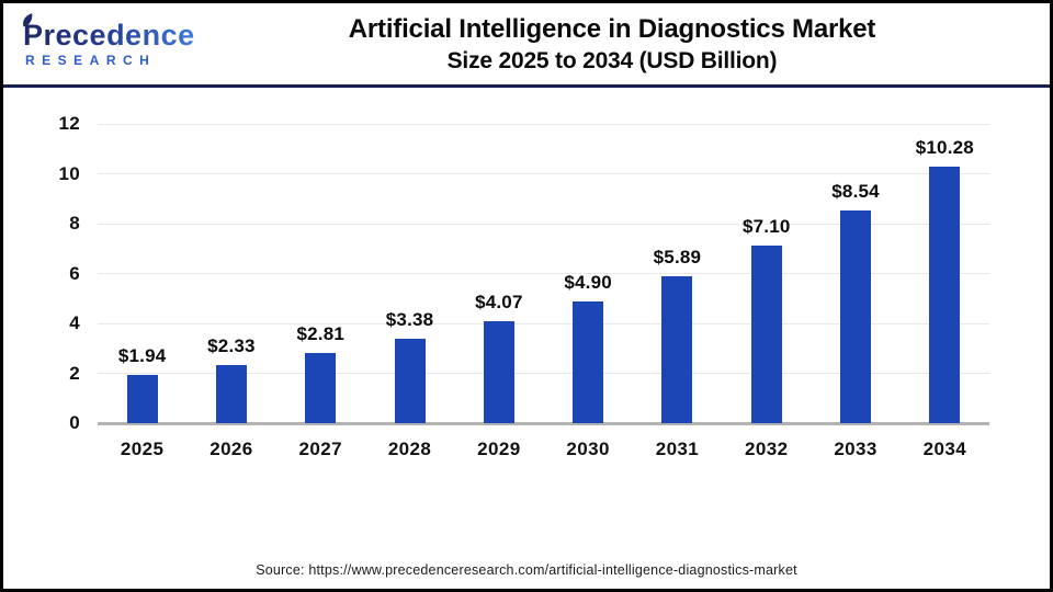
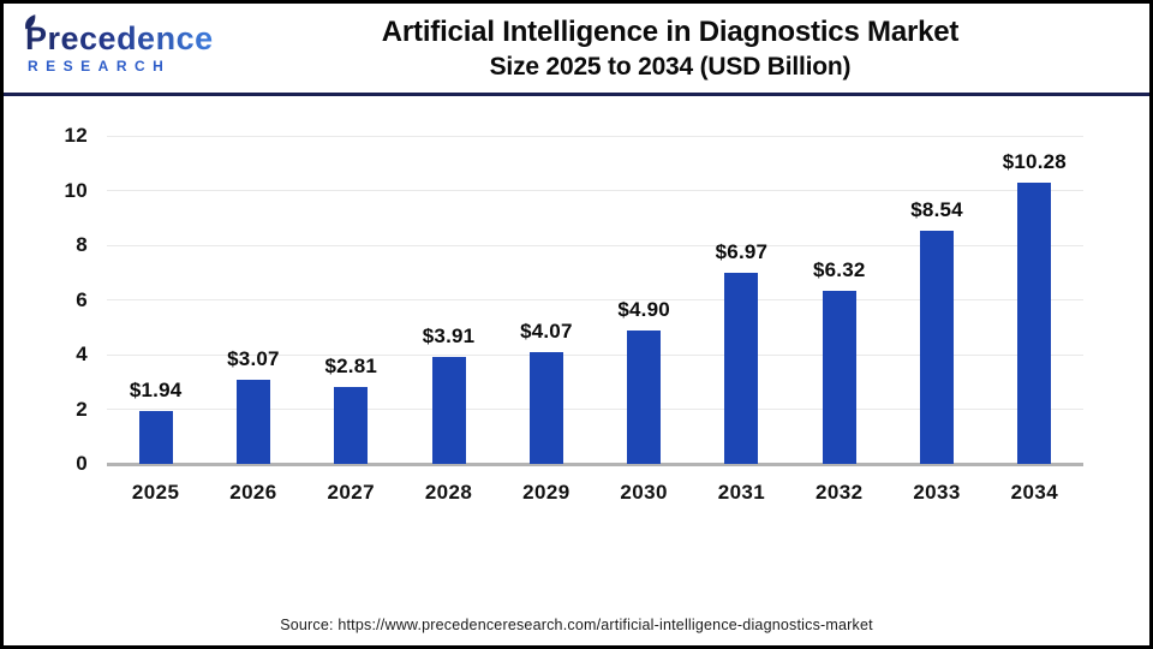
2026: $2.33 -> $3.07
2028: $3.38 -> $3.91
2031: $5.89 -> $6.97
2032: $7.10 -> $6.32
